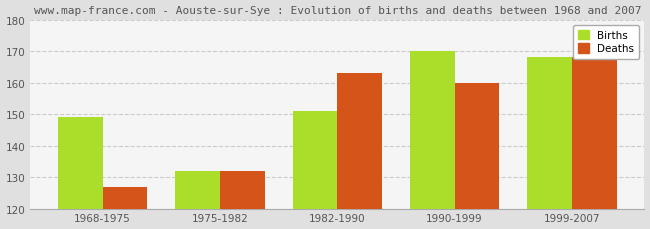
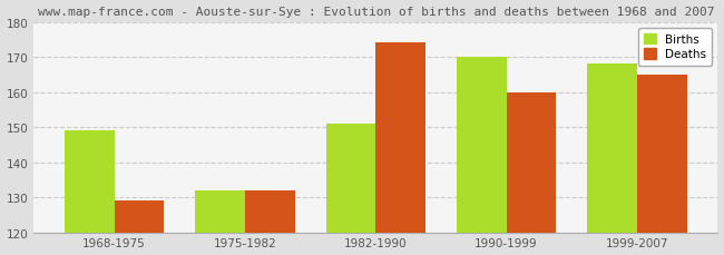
Deaths/1968-1975: 127 -> 129
Deaths/1982-1990: 163 -> 174
Deaths/1999-2007: 168 -> 165
